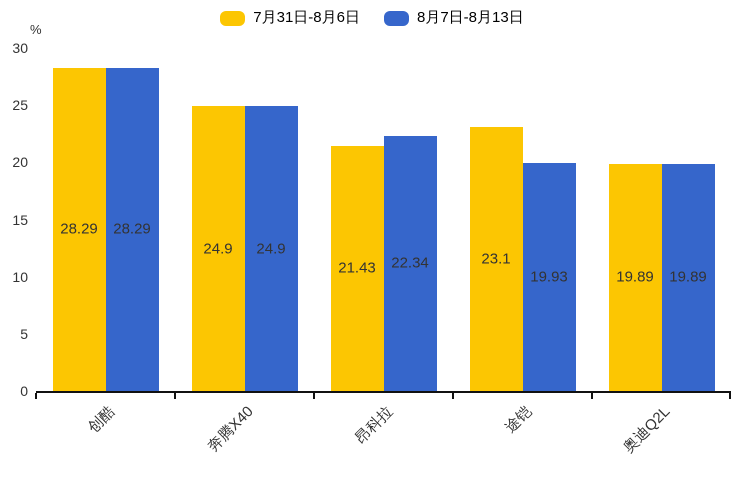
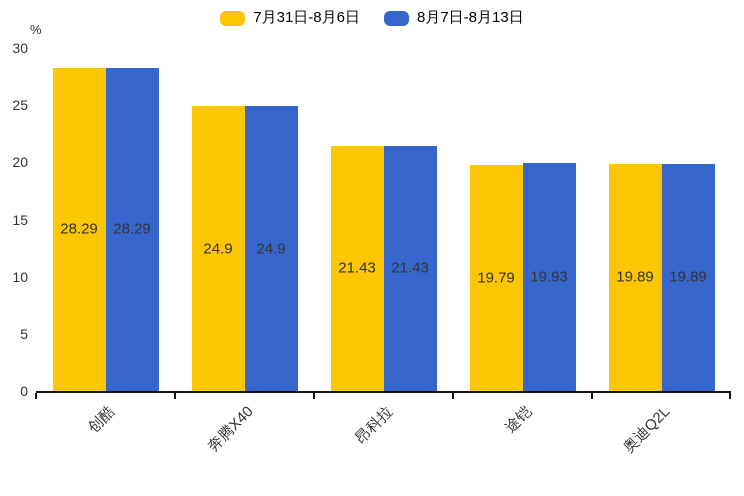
8月7日-8月13日/昂科拉: 22.34 -> 21.43
7月31日-8月6日/途铠: 23.1 -> 19.79
